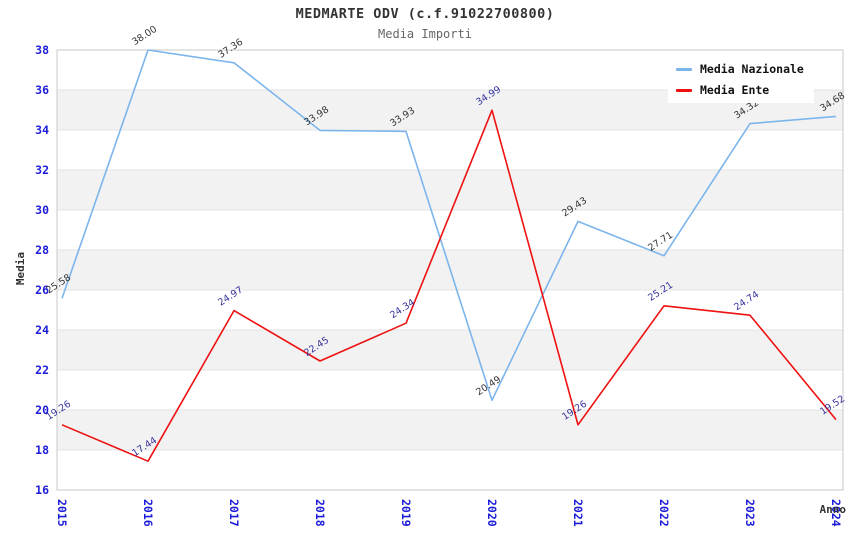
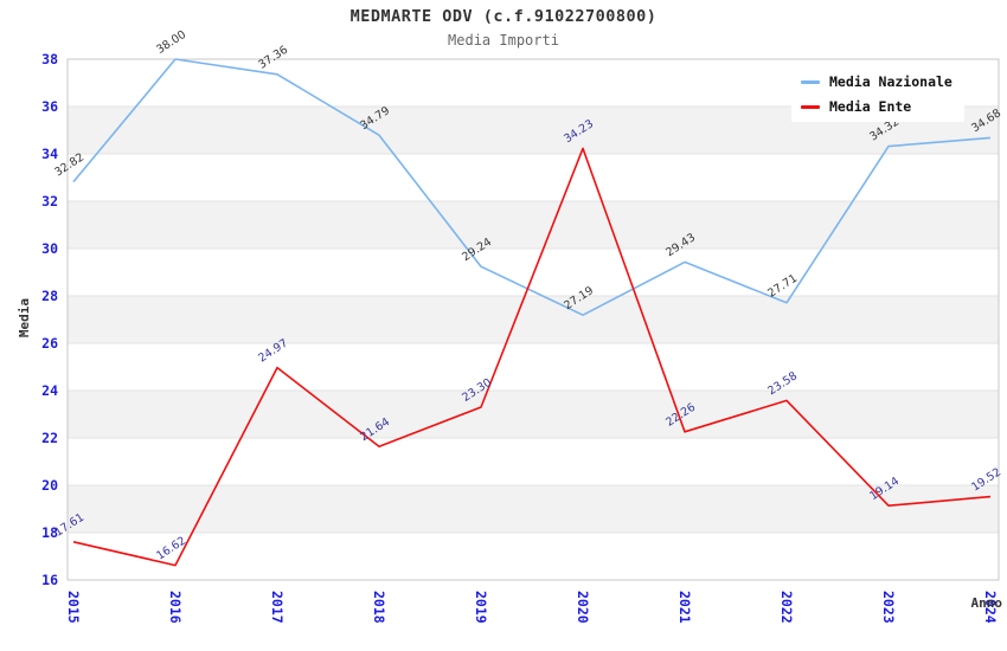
Media Nazionale/2015: 25.58 -> 32.82
Media Ente/2015: 19.26 -> 17.61
Media Ente/2016: 17.44 -> 16.62
Media Nazionale/2018: 33.98 -> 34.79
Media Ente/2018: 22.45 -> 21.64
Media Nazionale/2019: 33.93 -> 29.24
Media Ente/2019: 24.34 -> 23.30
Media Nazionale/2020: 20.49 -> 27.19
Media Ente/2020: 34.99 -> 34.23
Media Ente/2021: 19.26 -> 22.26
Media Ente/2022: 25.21 -> 23.58
Media Ente/2023: 24.74 -> 19.14
